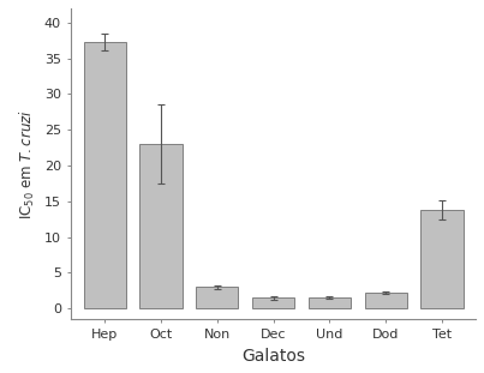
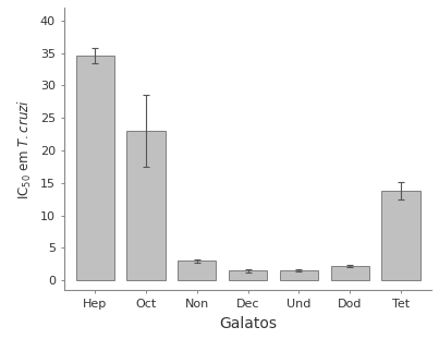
Hep: 37.3 -> 34.6
